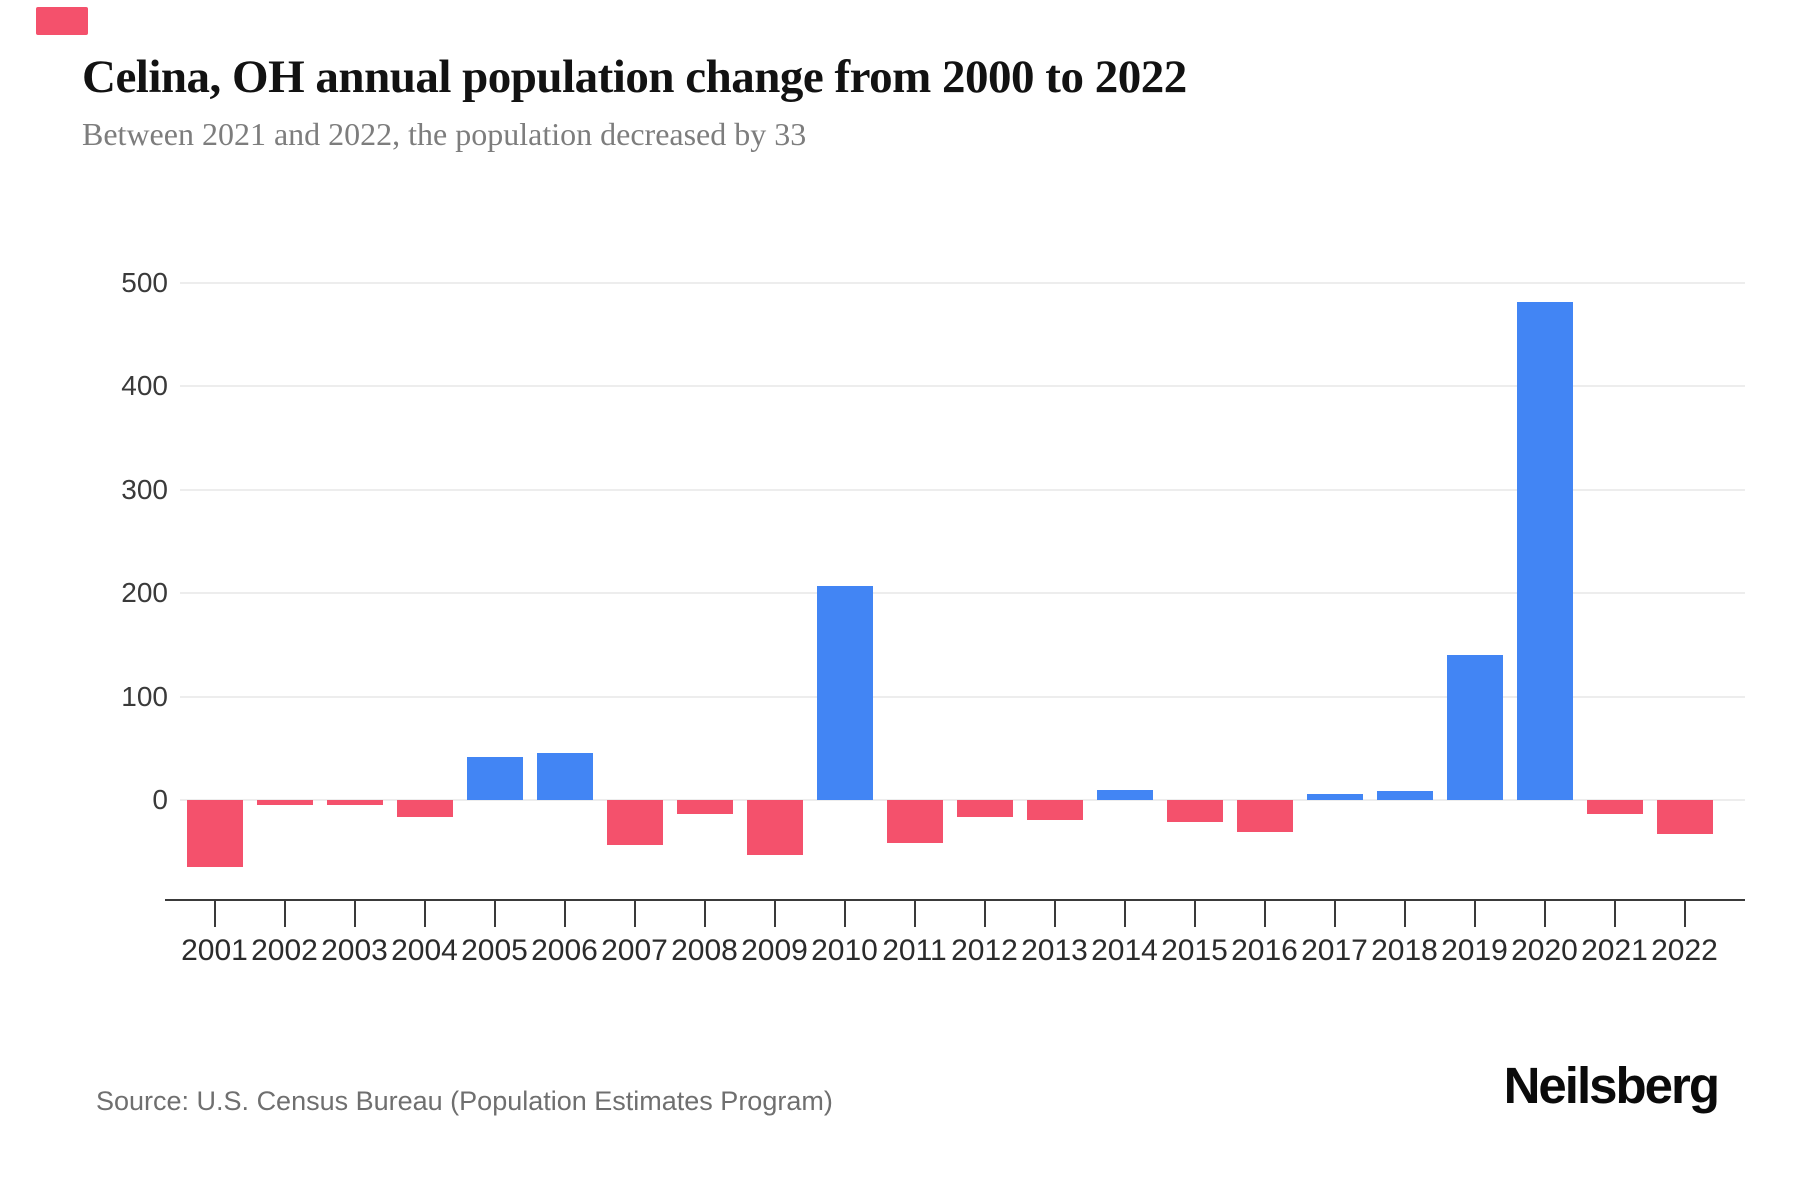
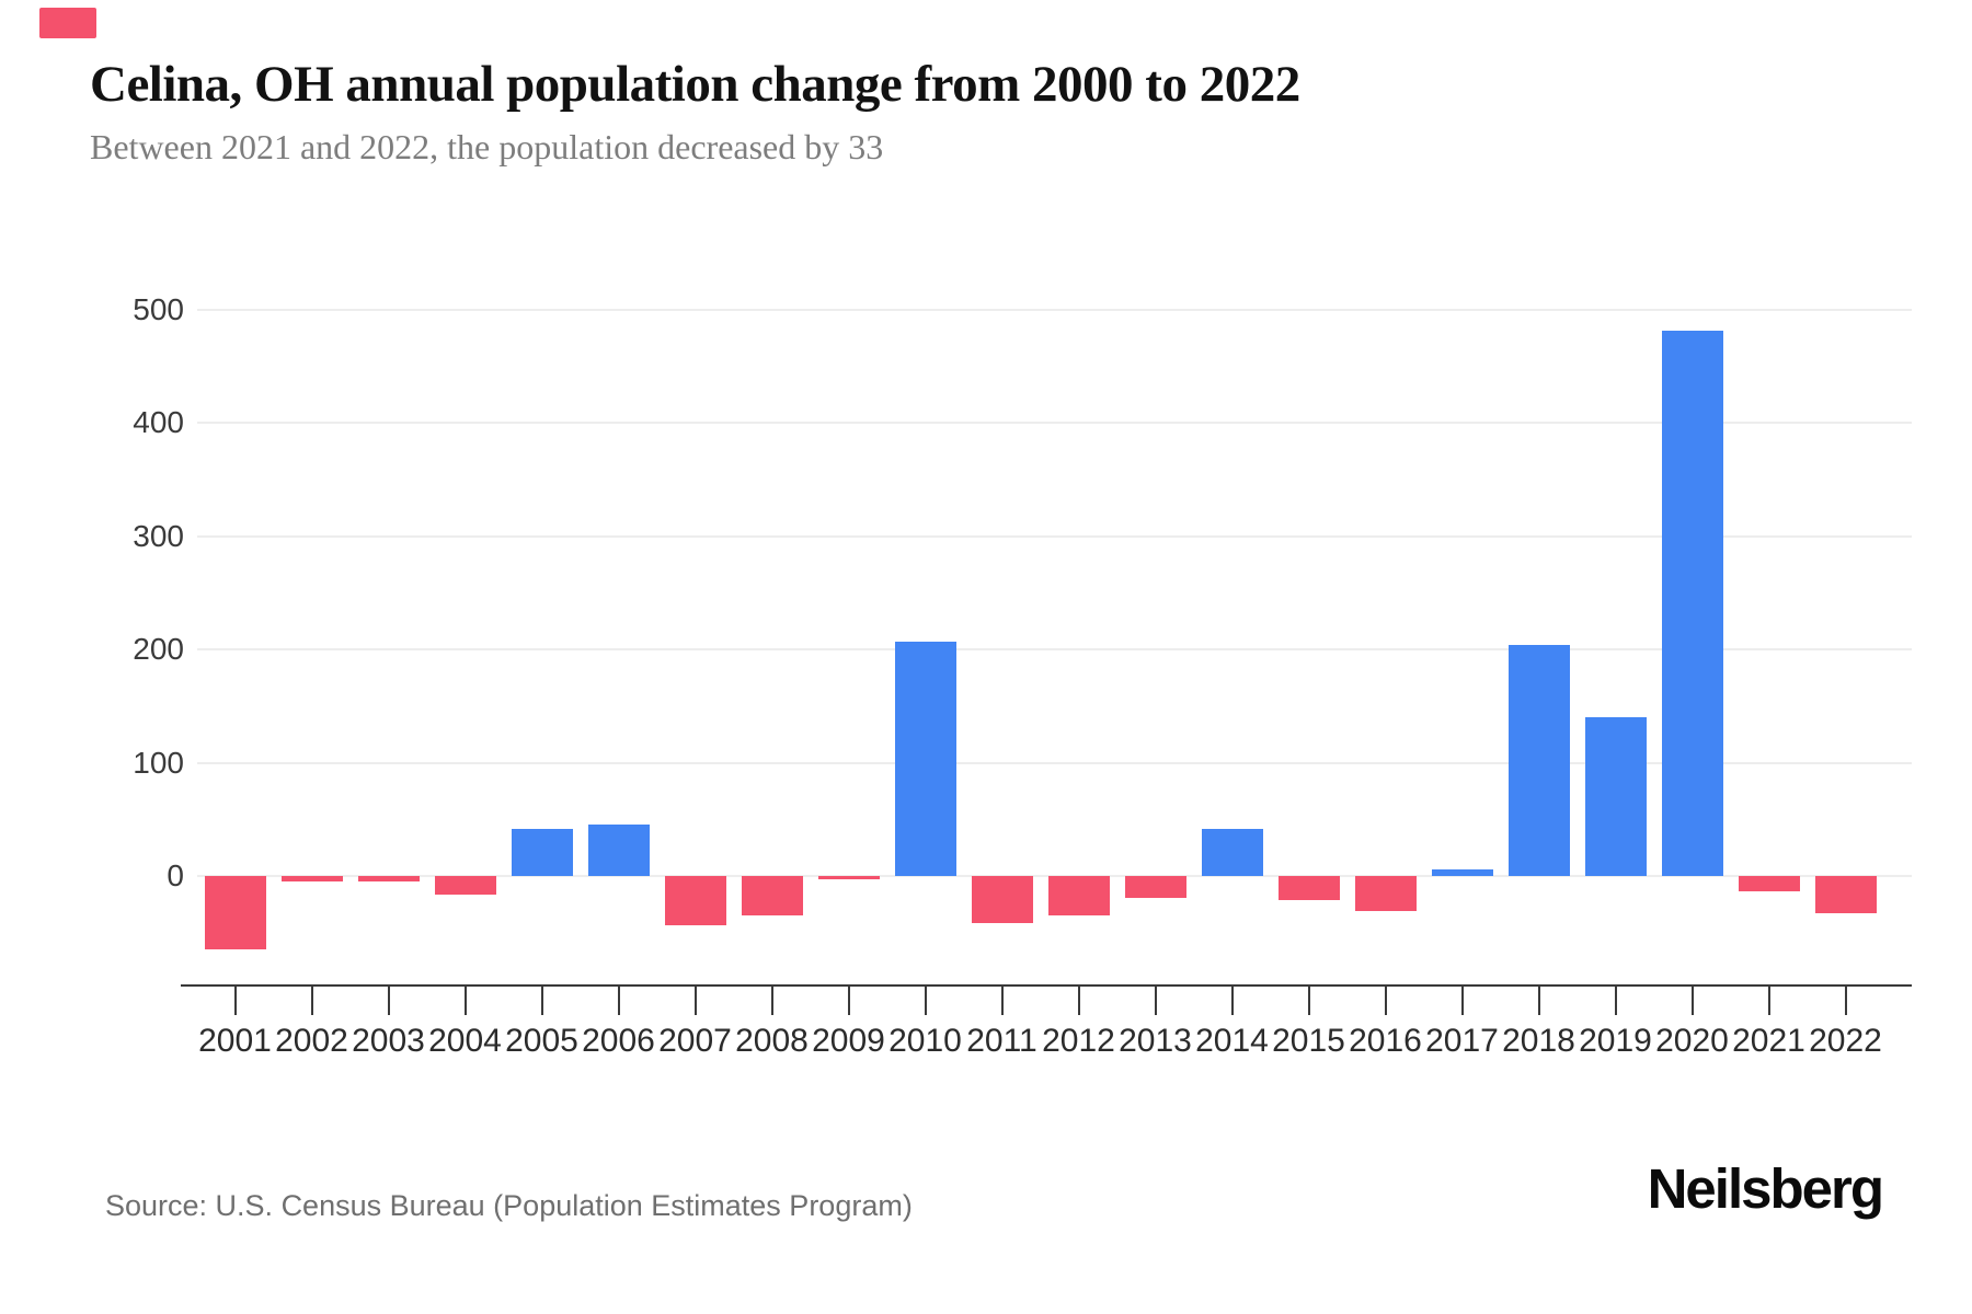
2008: -14 -> -35
2009: -53 -> -3
2012: -16 -> -35
2014: 10 -> 42
2018: 9 -> 204
